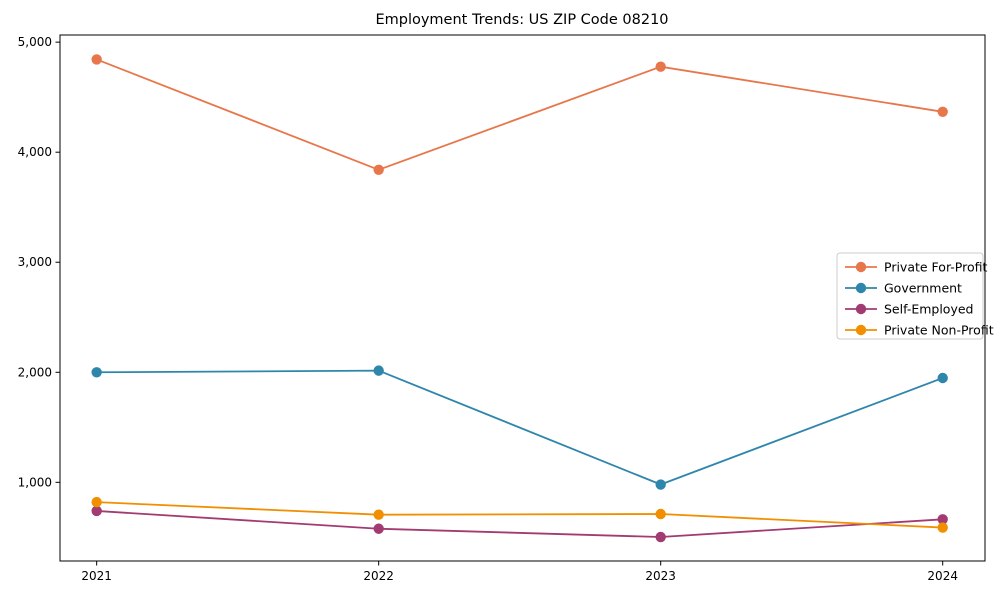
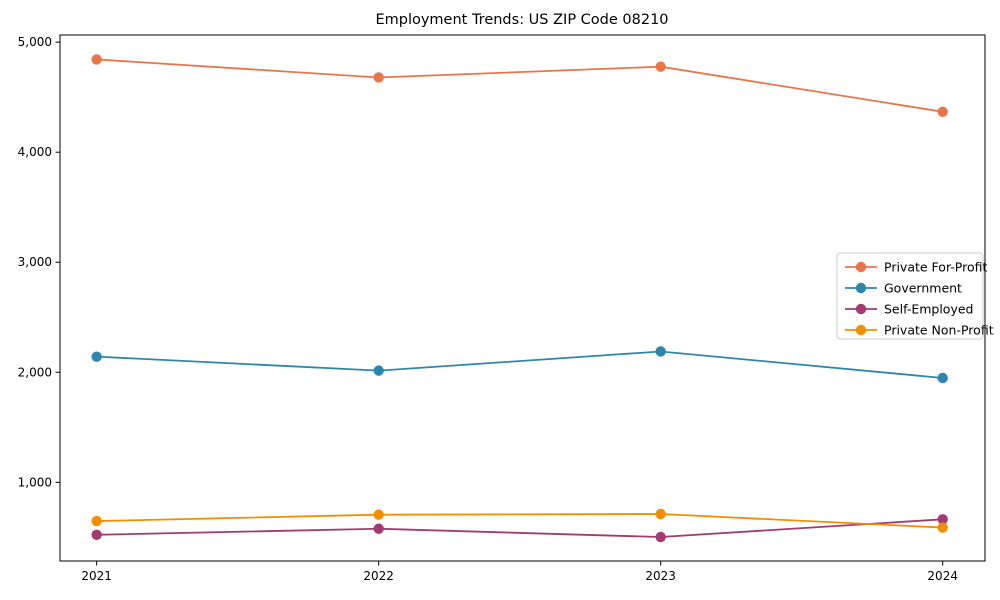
Government/2021: 2000 -> 2140
Self-Employed/2021: 740 -> 520
Private Non-Profit/2021: 820 -> 650
Private For-Profit/2022: 3840 -> 4680
Government/2023: 980 -> 2190
